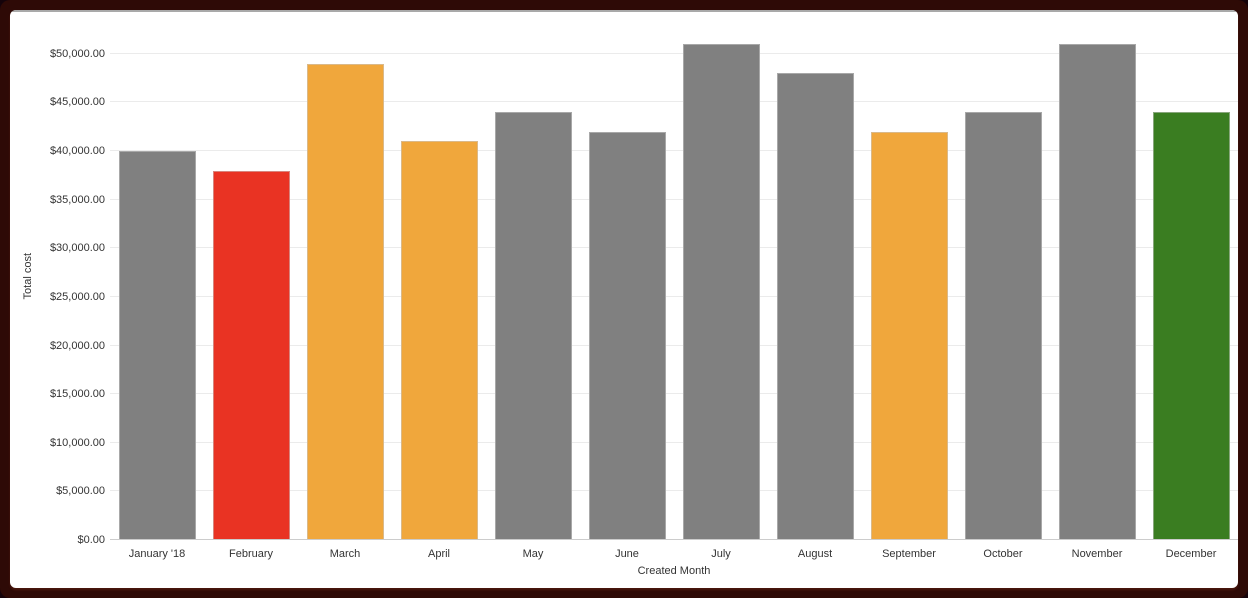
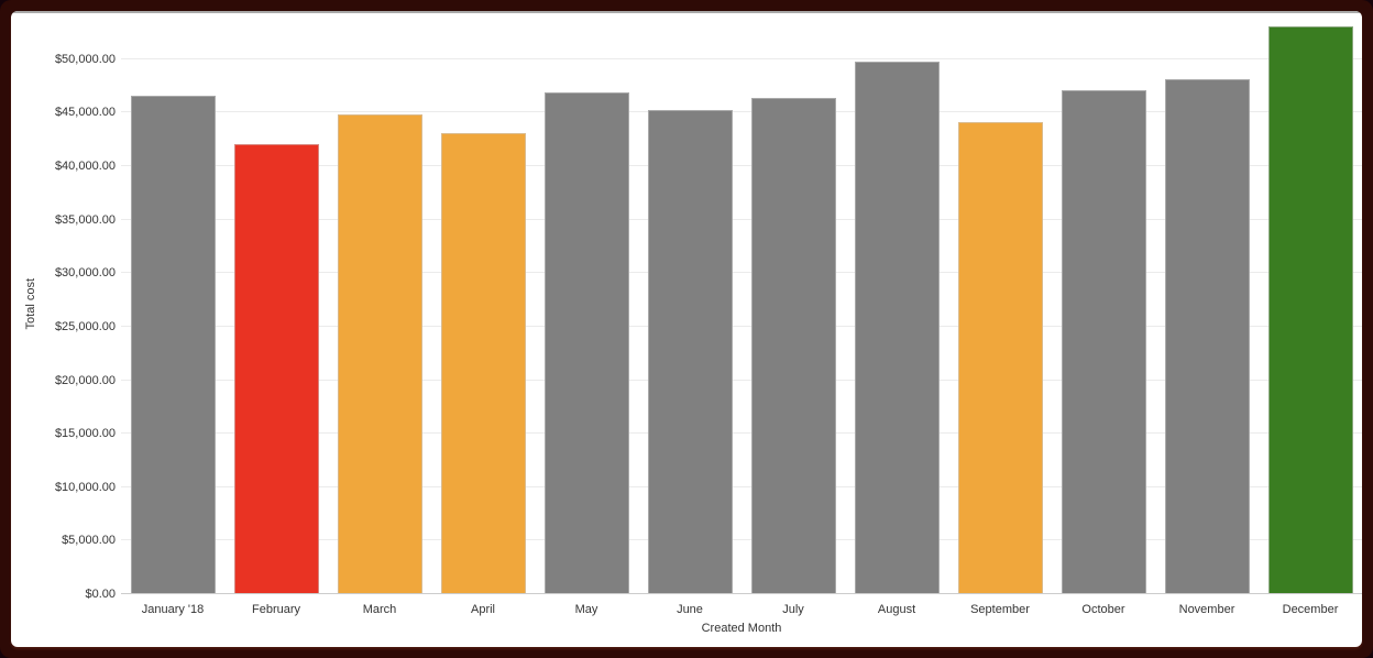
January '18: $40000 -> $47000
February: $38000 -> $42000
March: $49000 -> $45000
April: $41000 -> $43000
May: $44000 -> $47000
June: $42000 -> $45000
July: $51000 -> $46000
August: $48000 -> $50000
September: $42000 -> $44000
October: $44000 -> $47000
November: $51000 -> $48000
December: $44000 -> $53000
